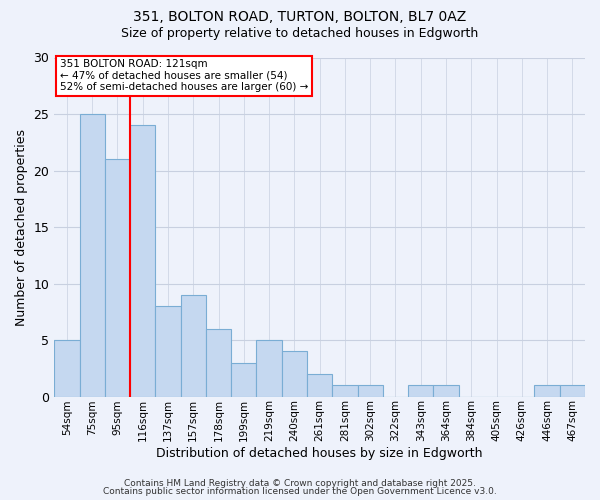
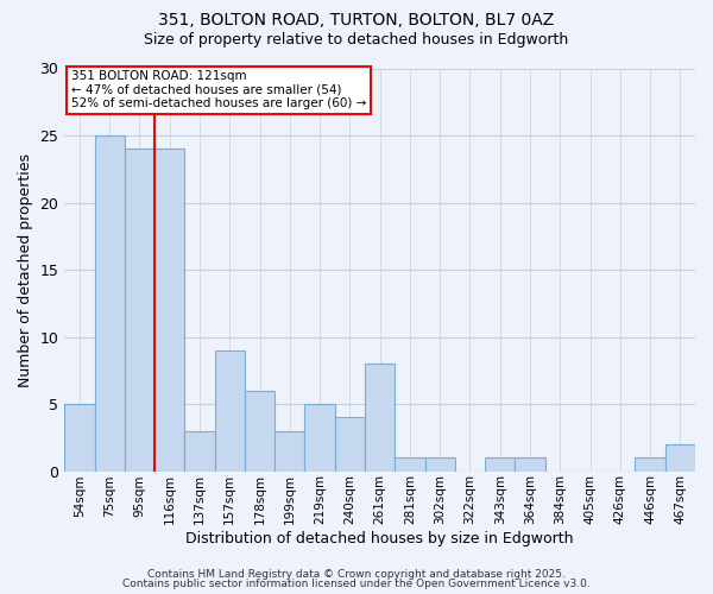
95sqm: 21 -> 24
137sqm: 8 -> 3
261sqm: 2 -> 8
467sqm: 1 -> 2
